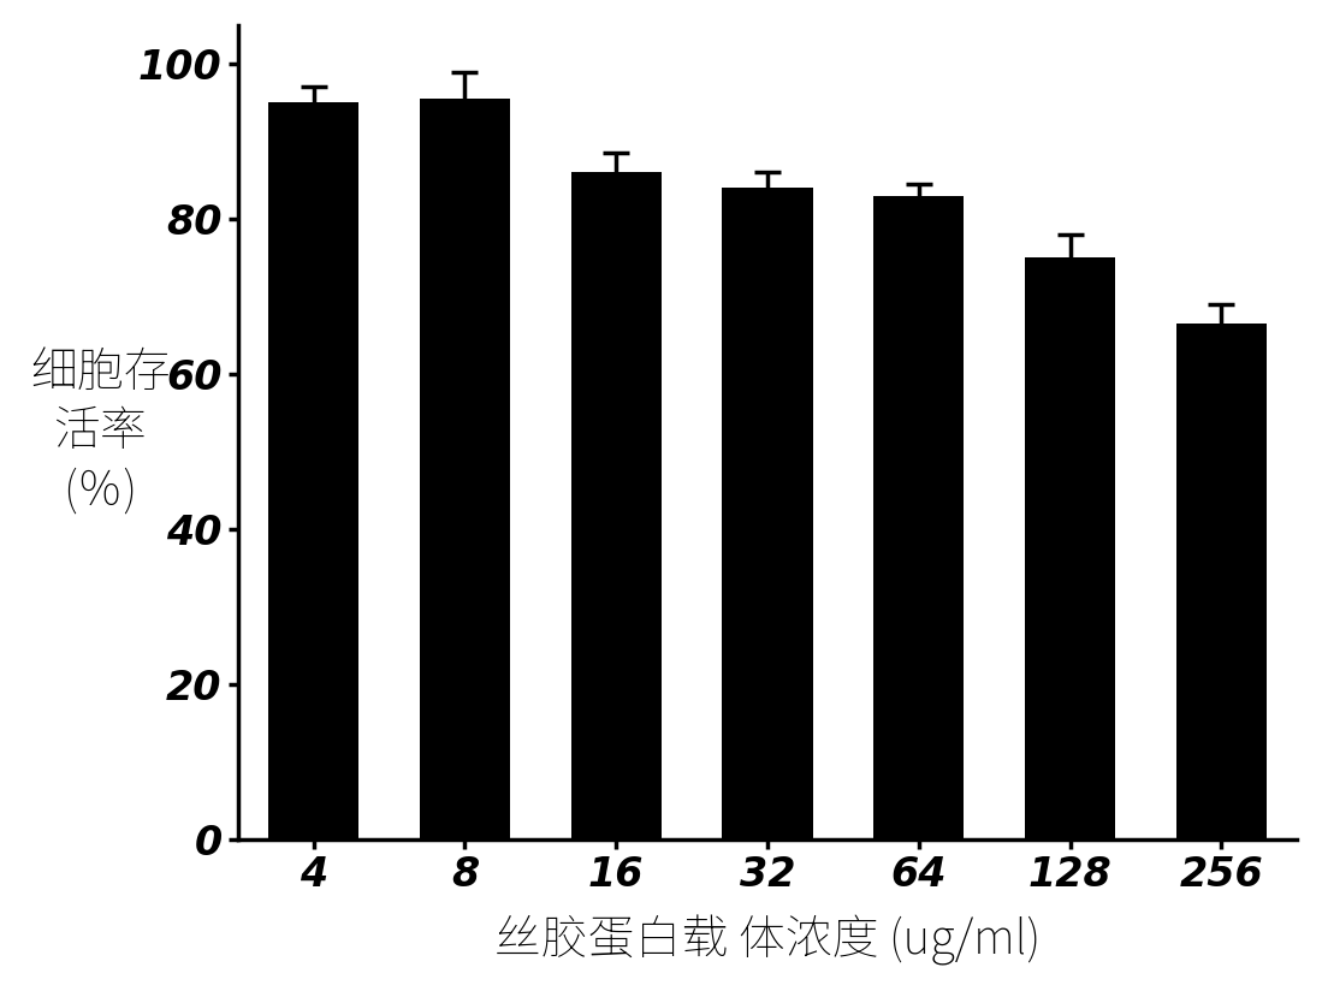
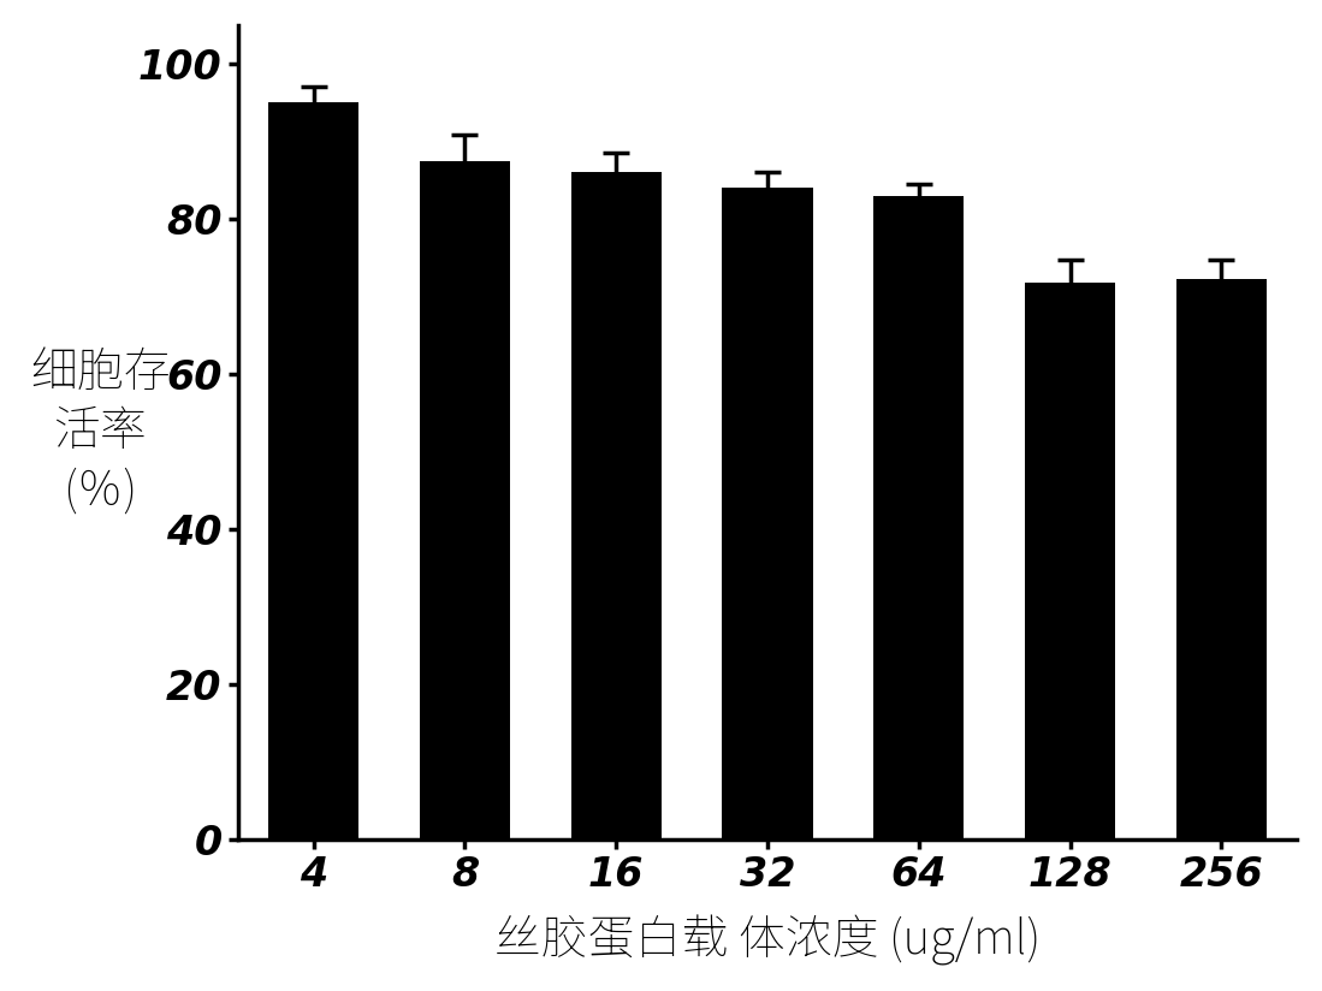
8: 95.5 -> 87.4
128: 75.0 -> 71.8
256: 66.5 -> 72.2
